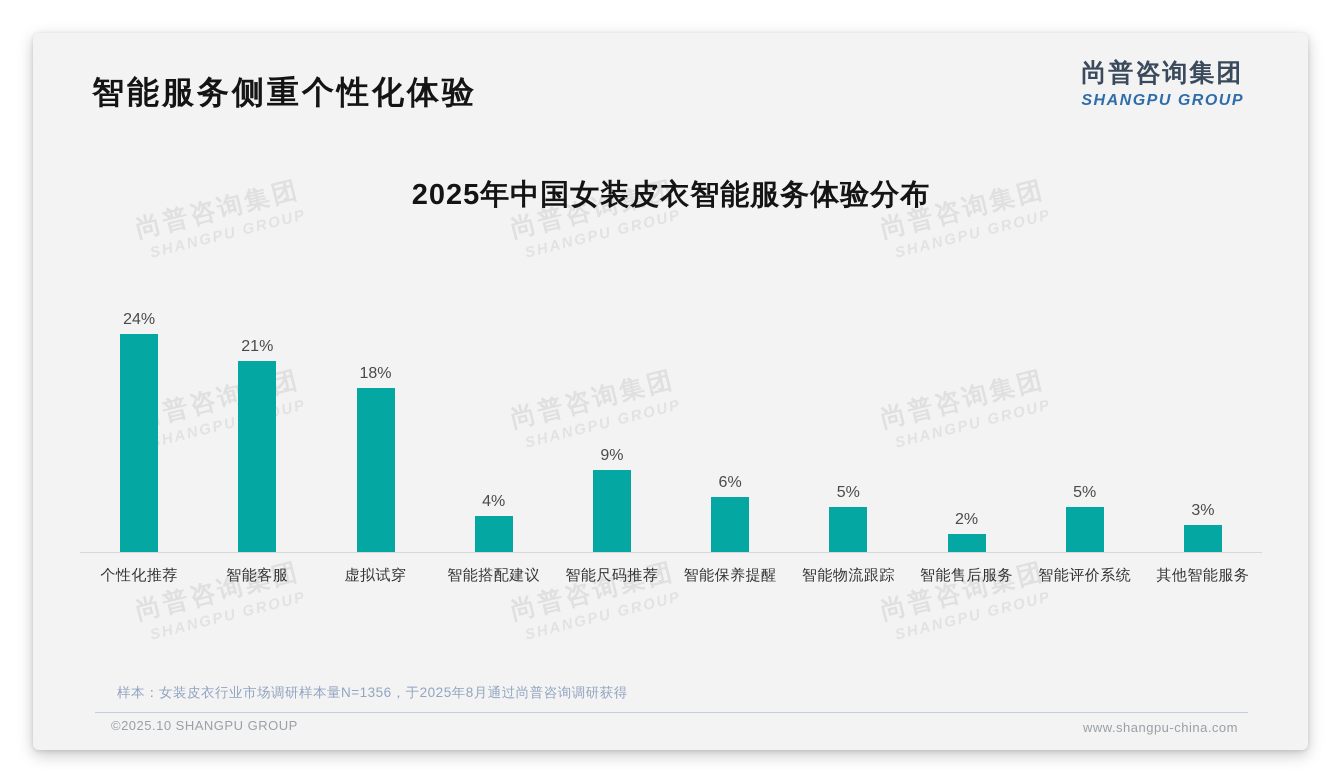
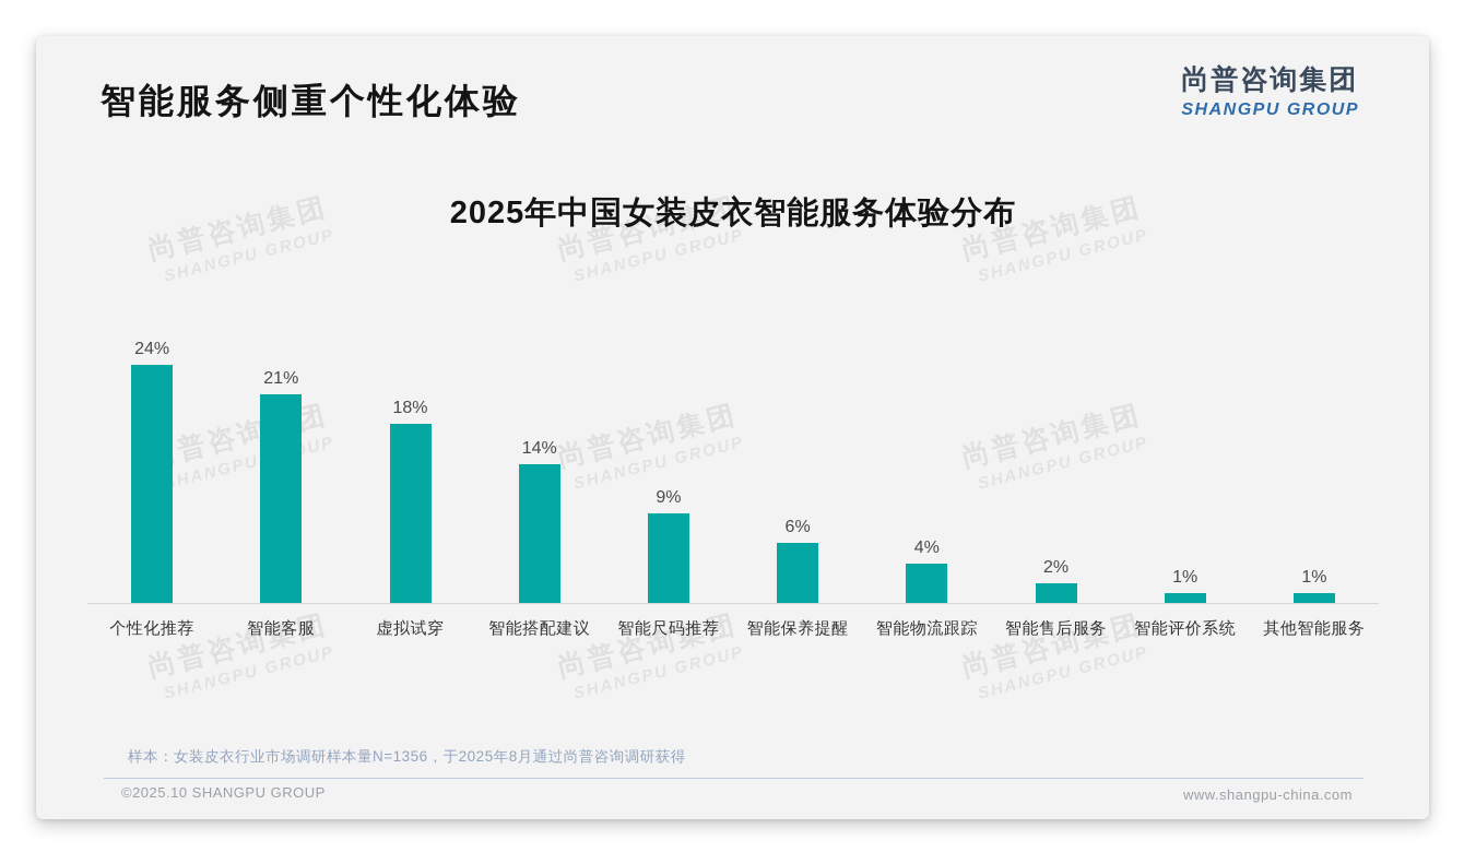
智能搭配建议: 4% -> 14%
智能物流跟踪: 5% -> 4%
智能评价系统: 5% -> 1%
其他智能服务: 3% -> 1%
